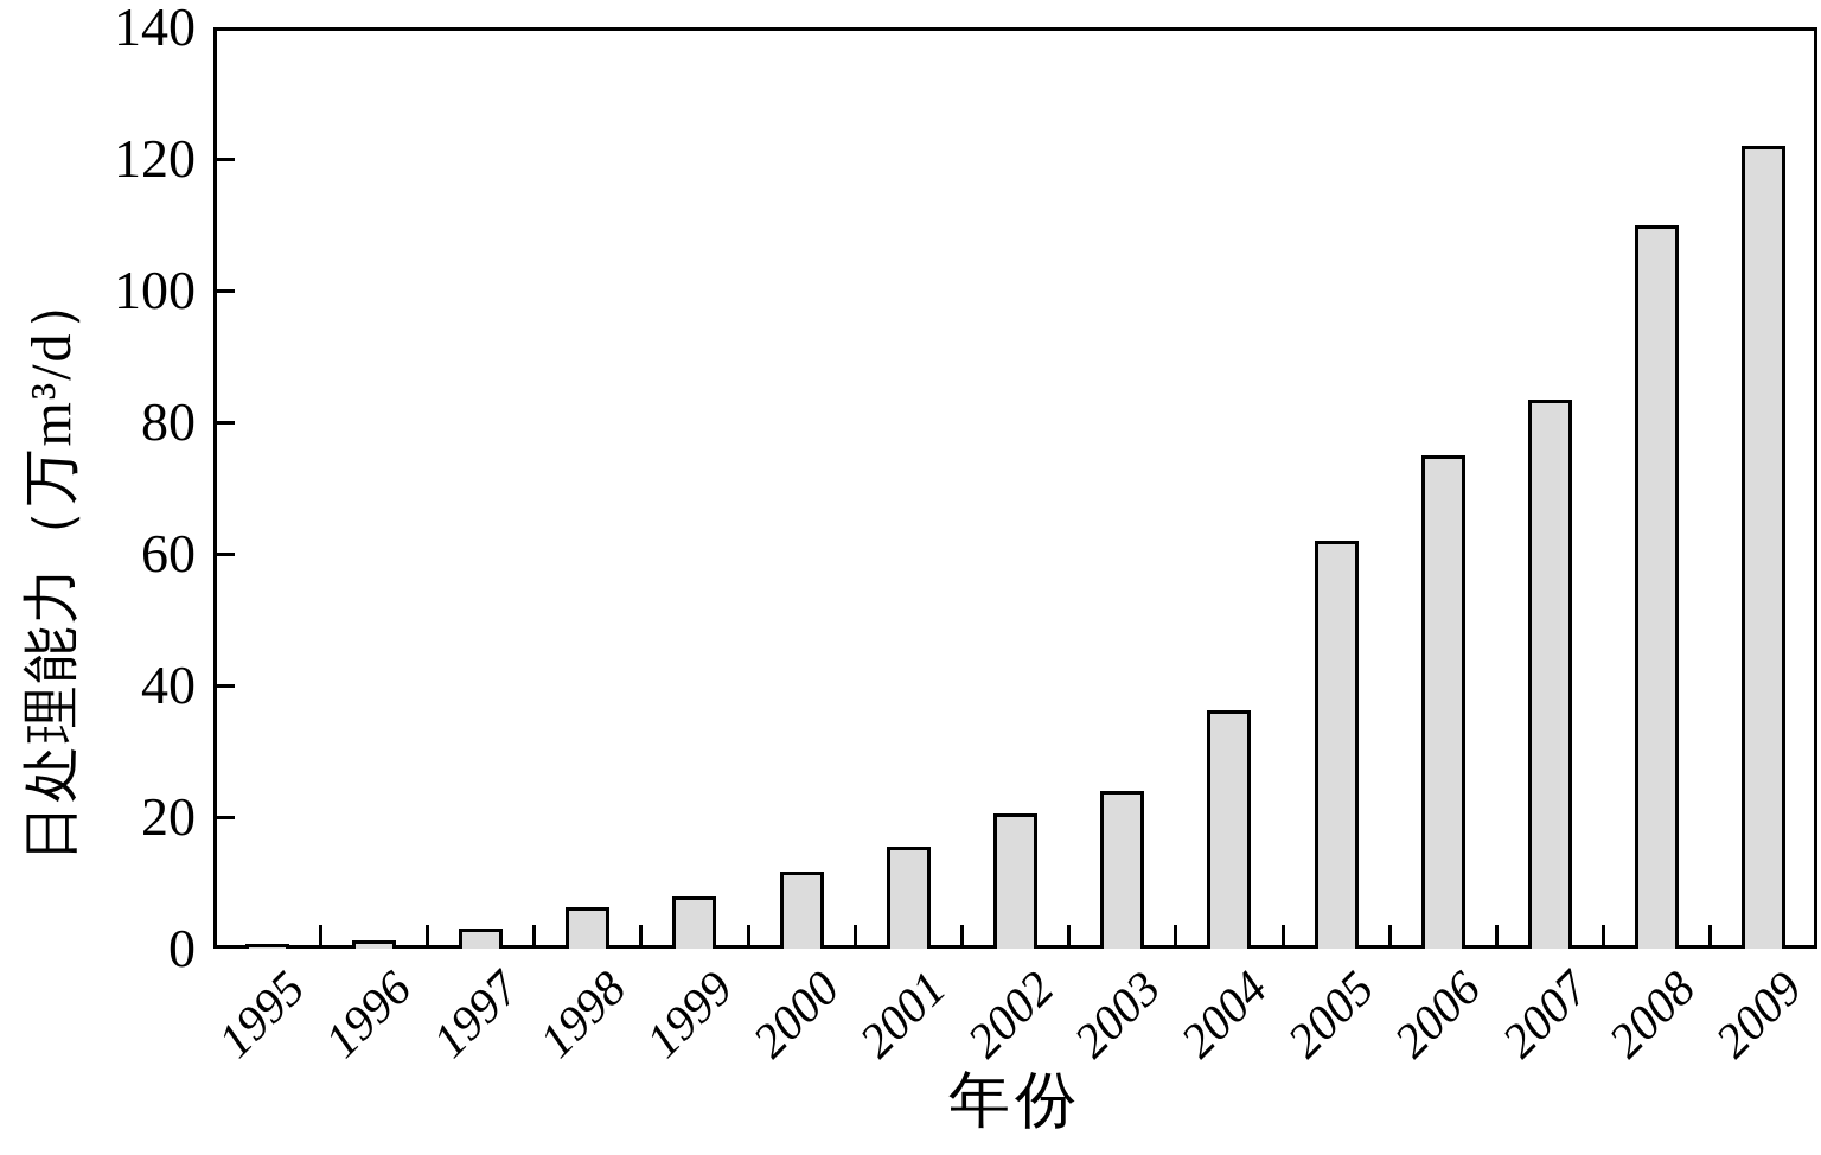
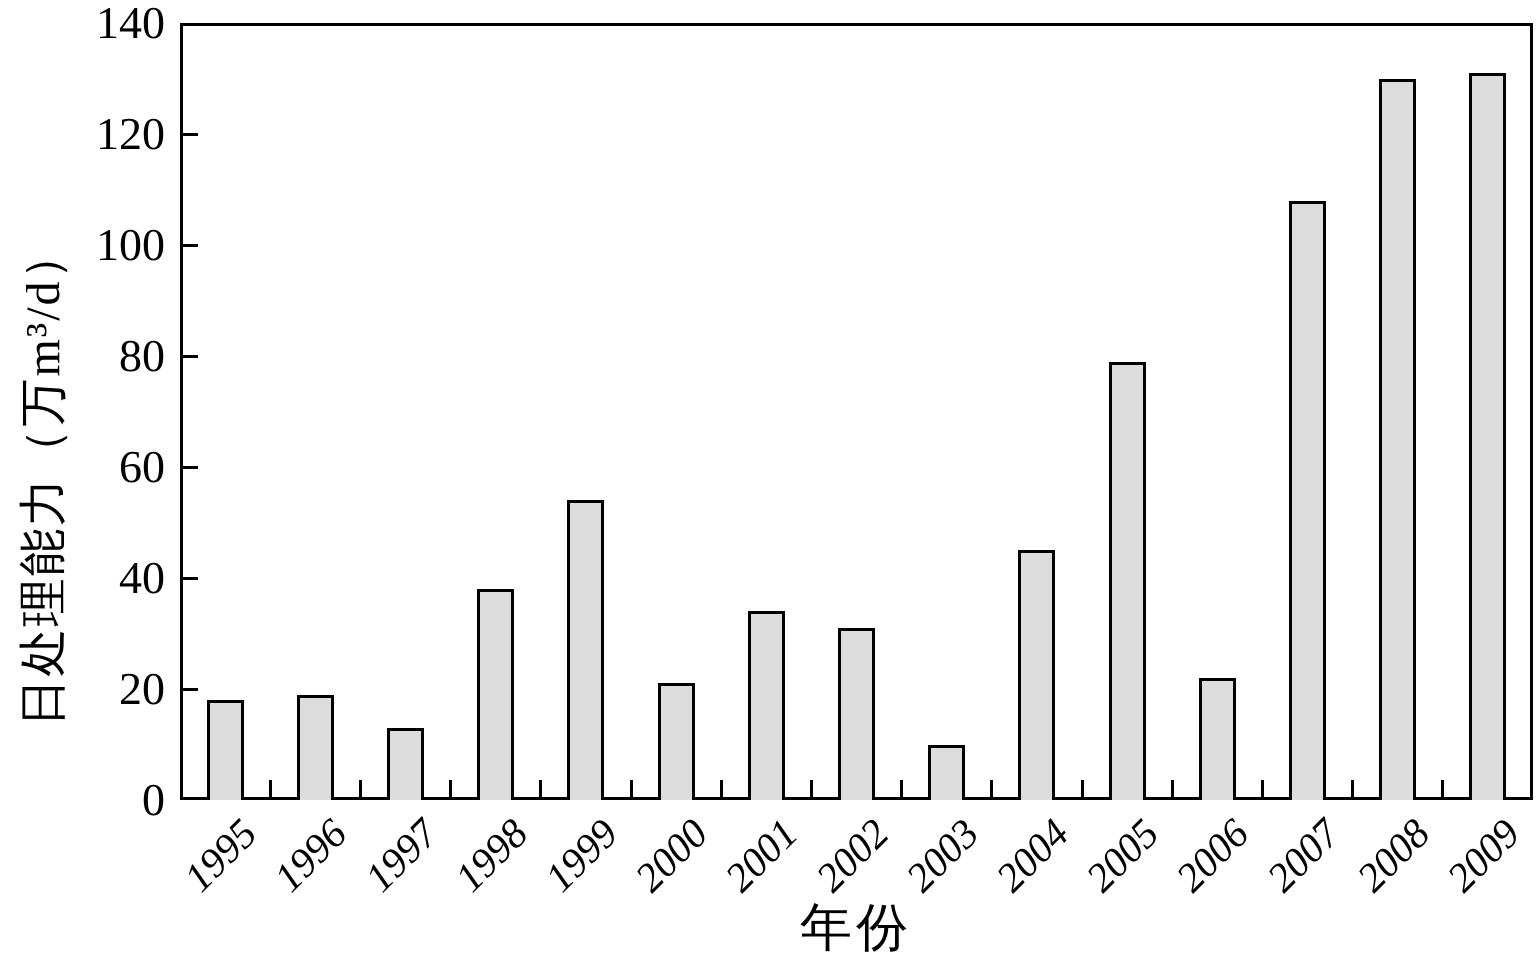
1995: 1 -> 18
1996: 1 -> 19
1997: 3 -> 13
1998: 6 -> 38
1999: 8 -> 54
2000: 12 -> 21
2001: 16 -> 34
2002: 20 -> 31
2003: 24 -> 10
2004: 36 -> 45
2005: 62 -> 79
2006: 75 -> 22
2007: 84 -> 108
2008: 110 -> 130
2009: 122 -> 131
